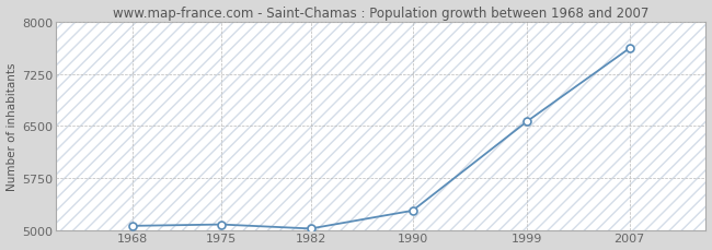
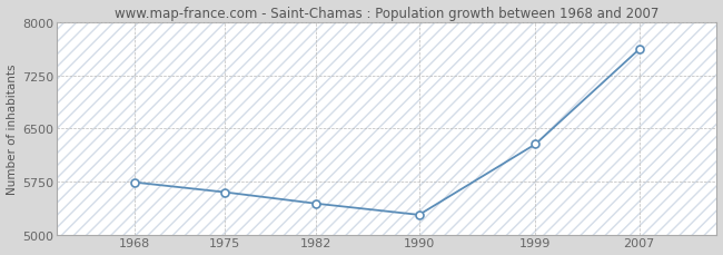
1968: 5060 -> 5740
1975: 5080 -> 5600
1982: 5020 -> 5440
1999: 6570 -> 6280
